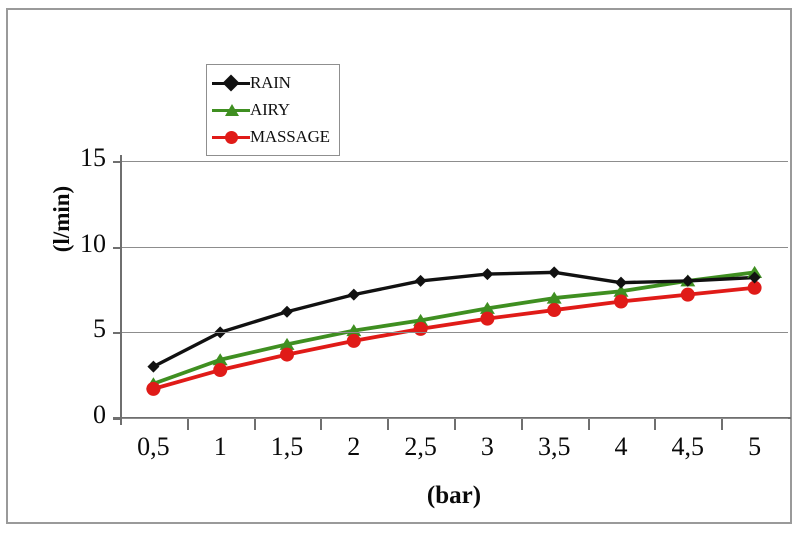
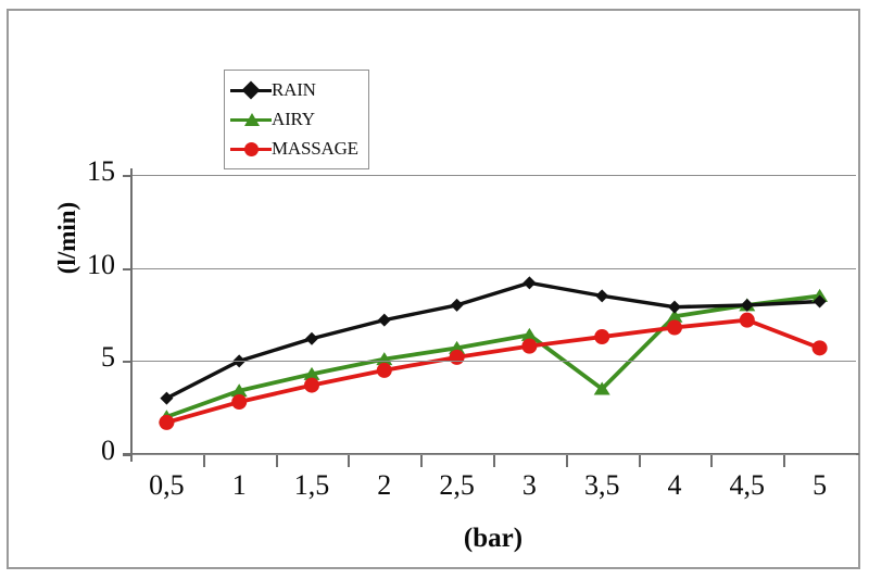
RAIN/3: 8.4 -> 9.2
AIRY/3,5: 7.0 -> 3.5
MASSAGE/5: 7.6 -> 5.7
